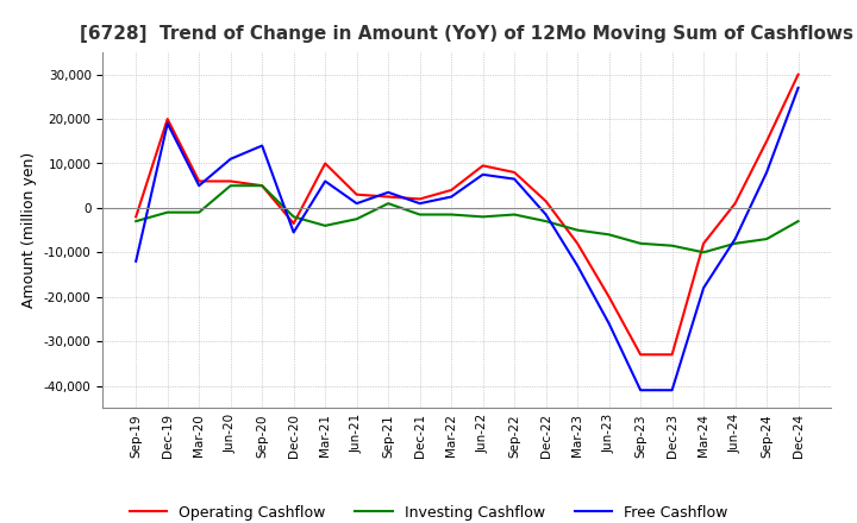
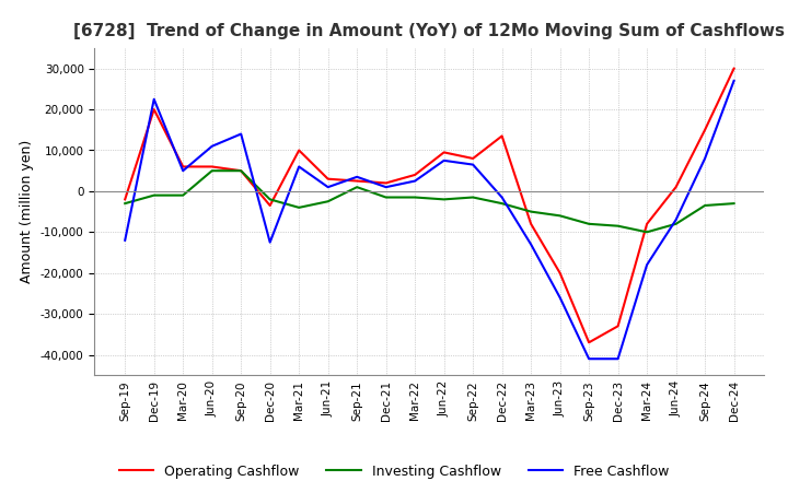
Free Cashflow/Dec-19: 19,000 -> 22,500
Free Cashflow/Dec-20: -5,500 -> -12,500
Operating Cashflow/Dec-22: 1,500 -> 13,500
Operating Cashflow/Sep-23: -33,000 -> -37,000
Investing Cashflow/Sep-24: -7,000 -> -3,500
